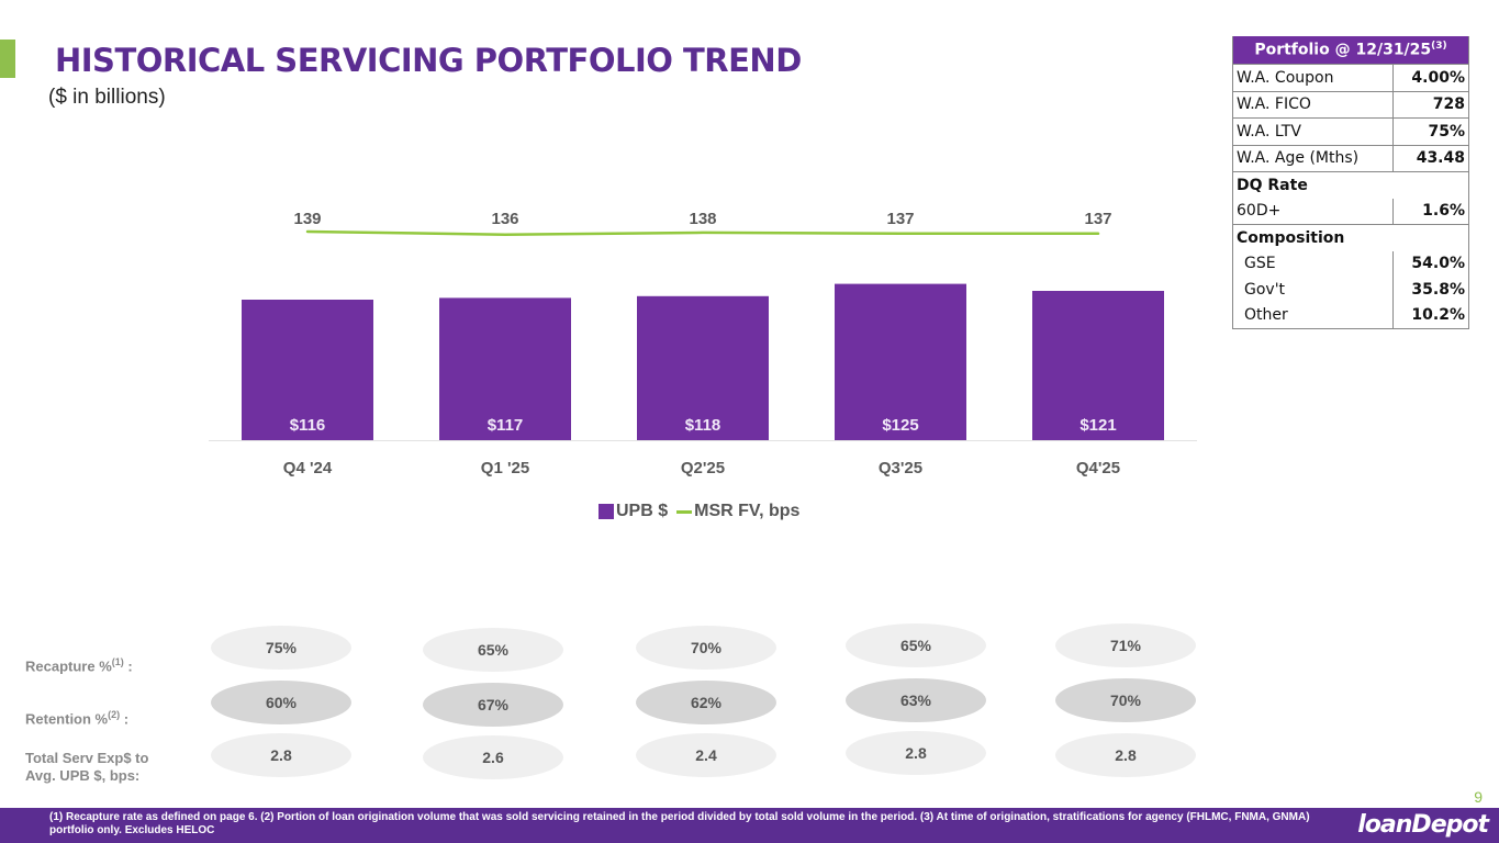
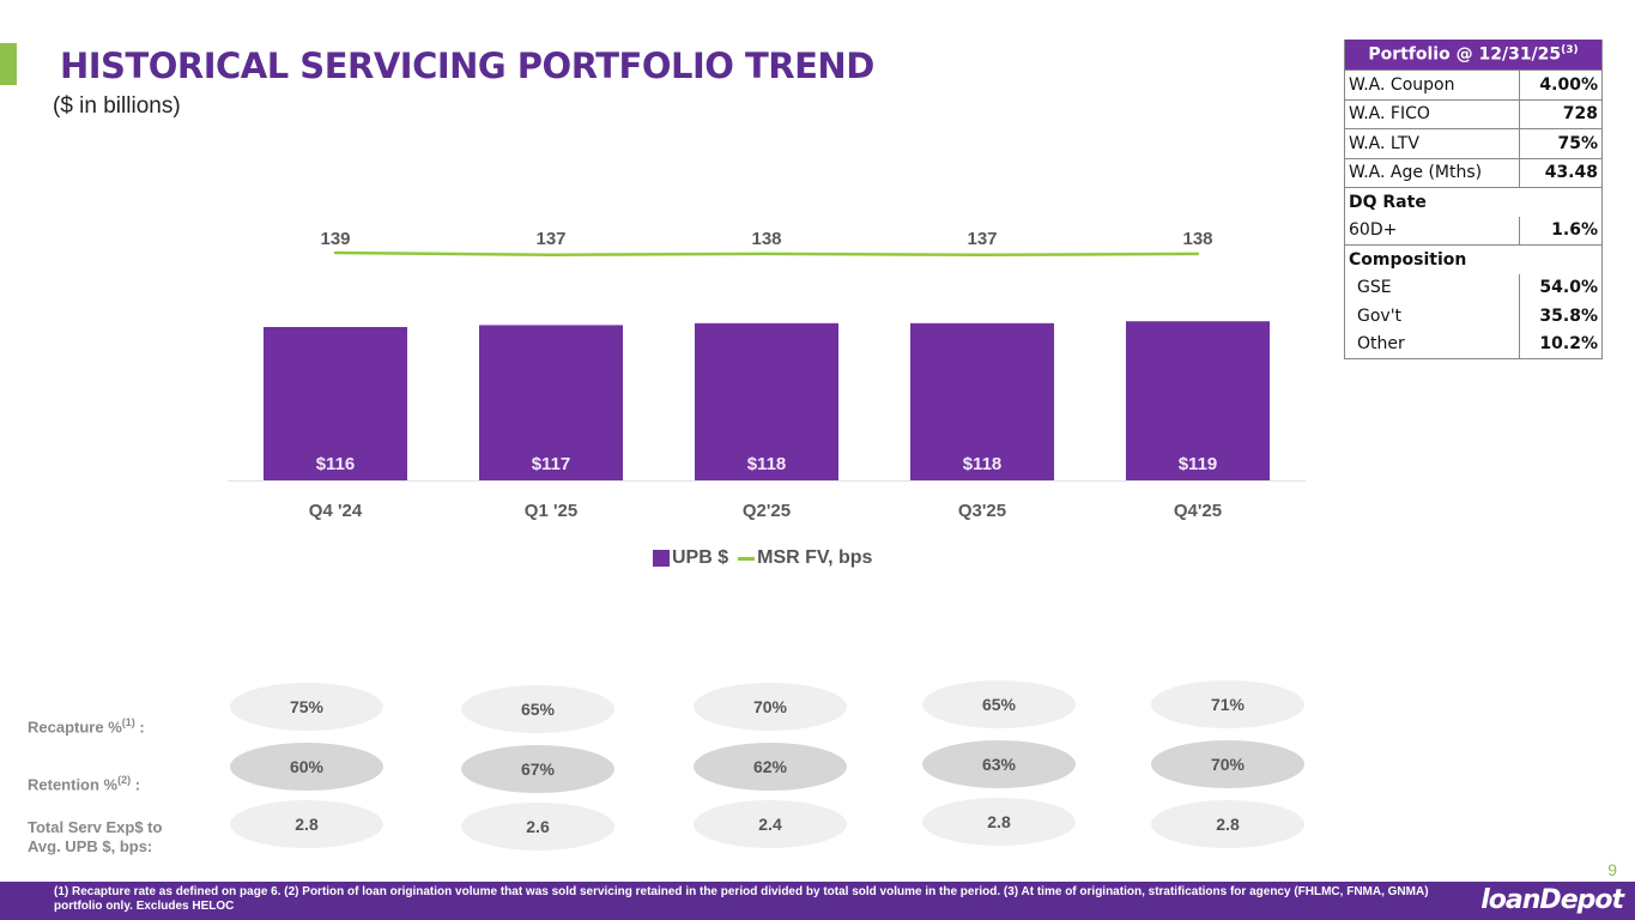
MSR FV, bps/Q1 '25: 136 -> 137
UPB $/Q3'25: $125 -> $118
UPB $/Q4'25: $121 -> $119
MSR FV, bps/Q4'25: 137 -> 138
